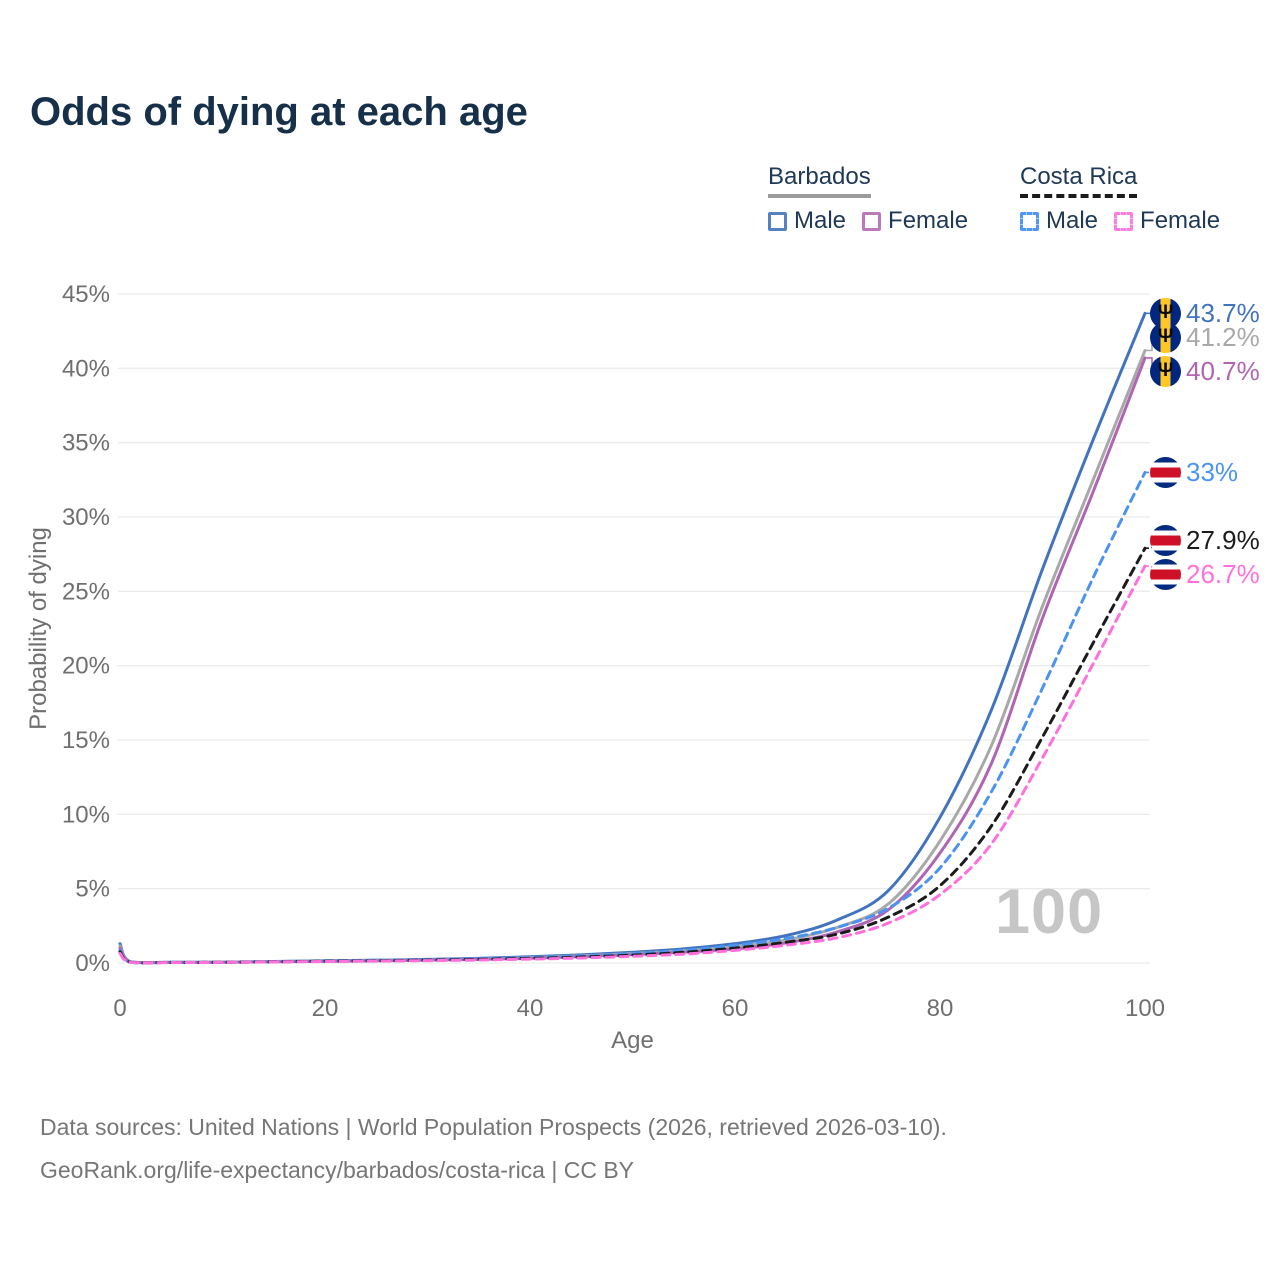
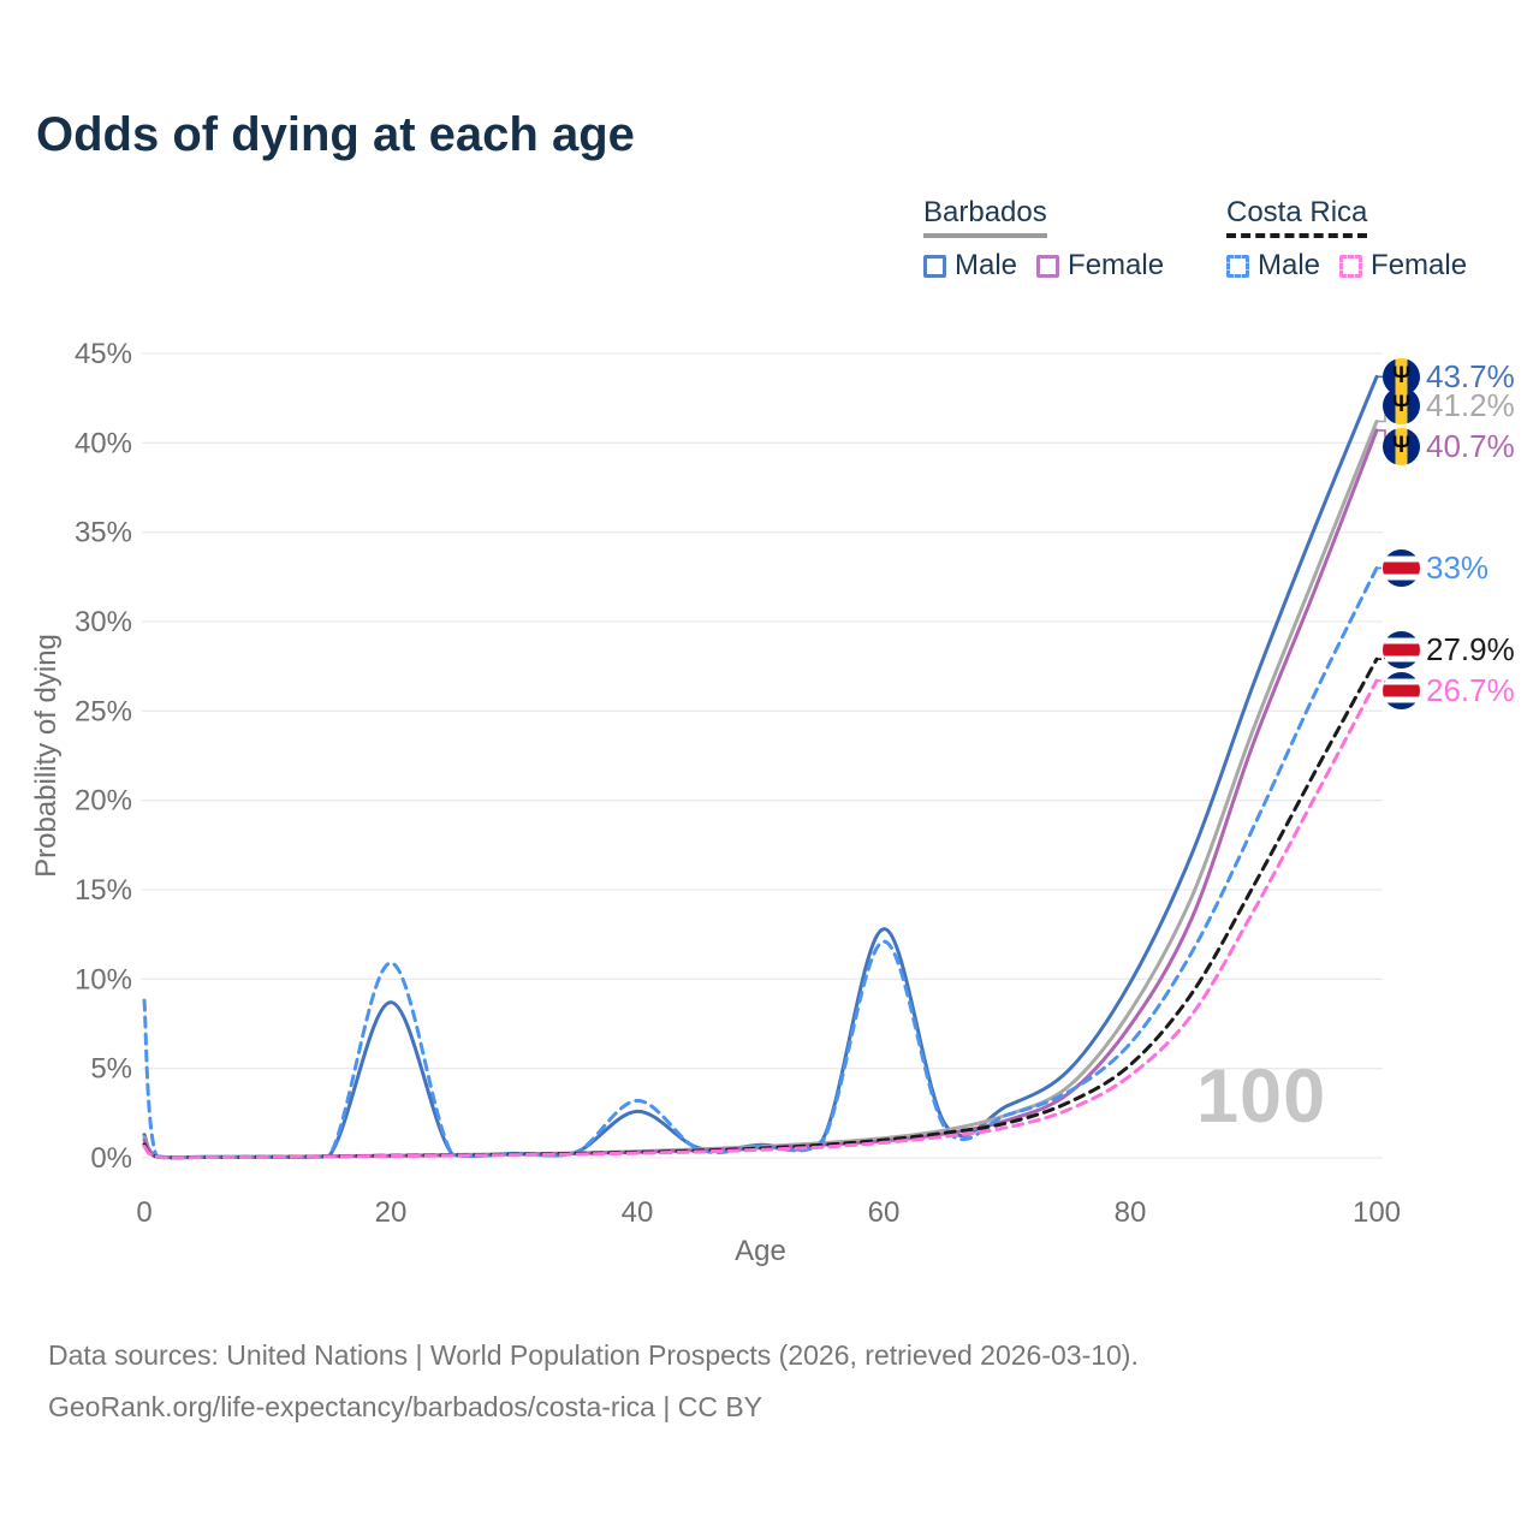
Costa Rica Male/0: 0.8% -> 8.8%
Barbados Male/20: 0.1% -> 8.7%
Costa Rica Male/20: 0.1% -> 10.9%
Barbados Male/40: 0.4% -> 2.6%
Costa Rica Male/40: 0.4% -> 3.2%
Barbados Male/60: 1.3% -> 12.8%
Costa Rica Male/60: 1.2% -> 12.1%
